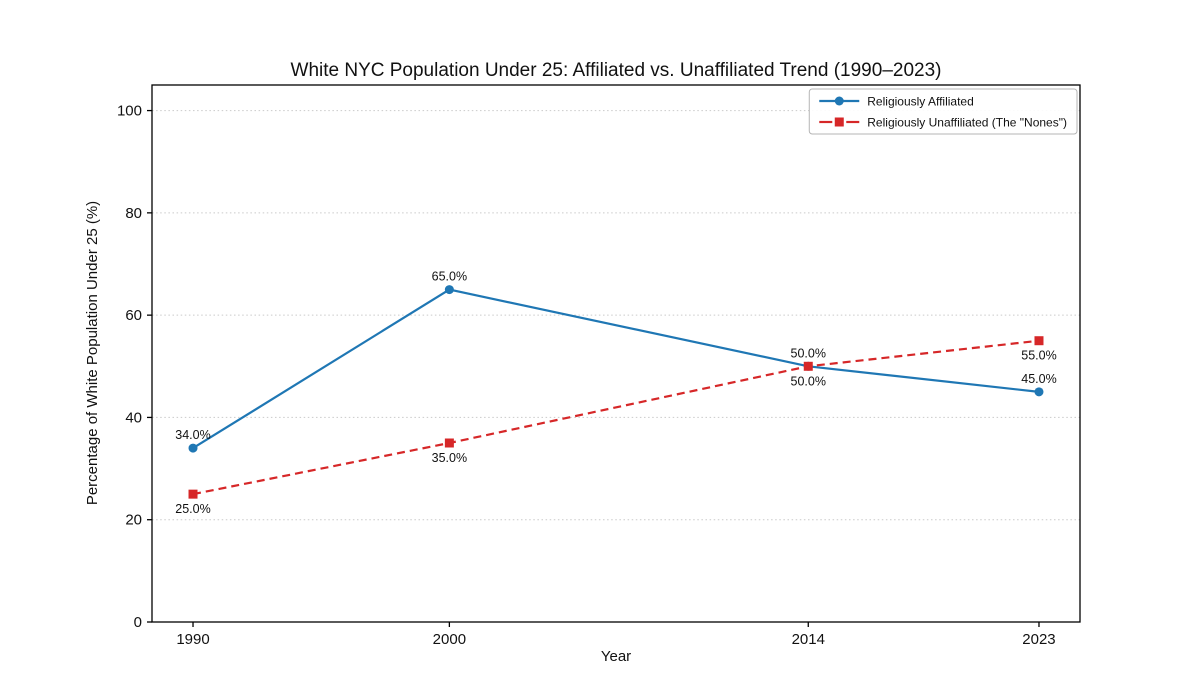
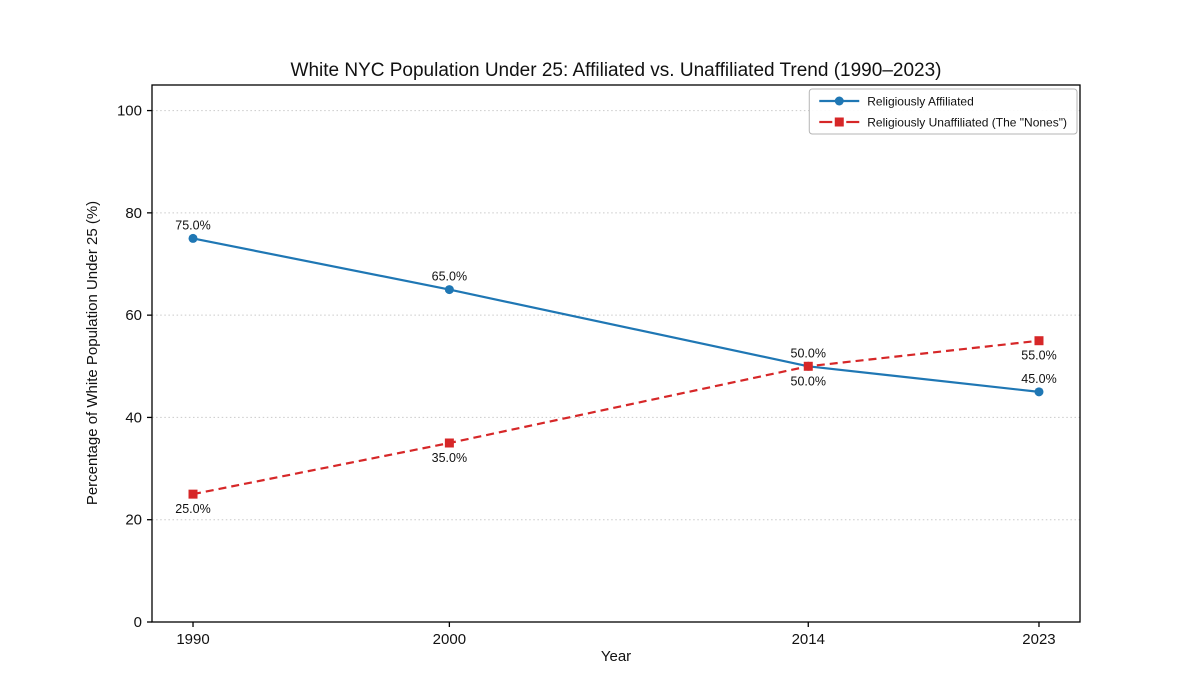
Religiously Affiliated/1990: 34.0% -> 75.0%
